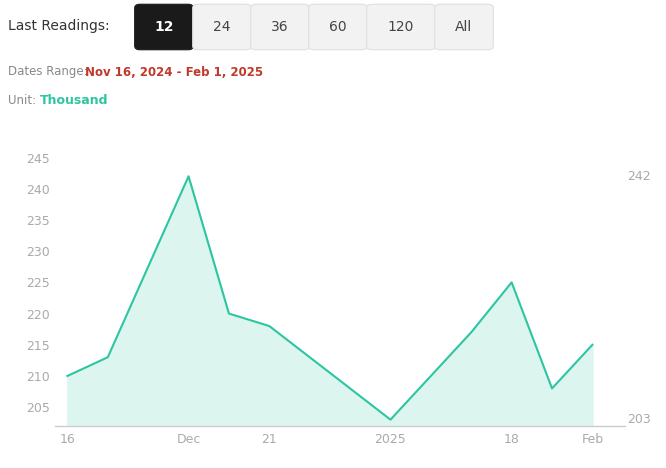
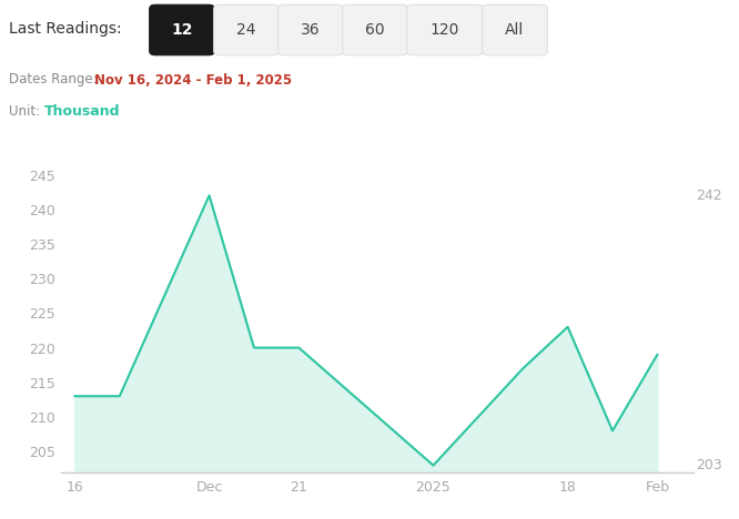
16: 210 -> 213
21: 218 -> 220
18: 225 -> 223
Feb: 215 -> 219
